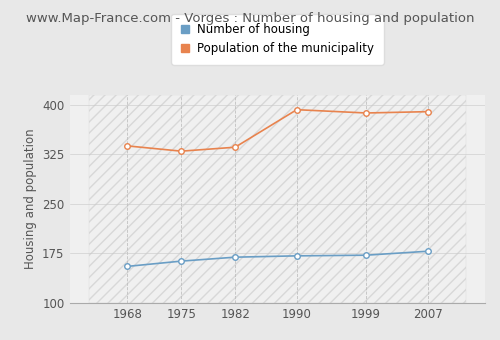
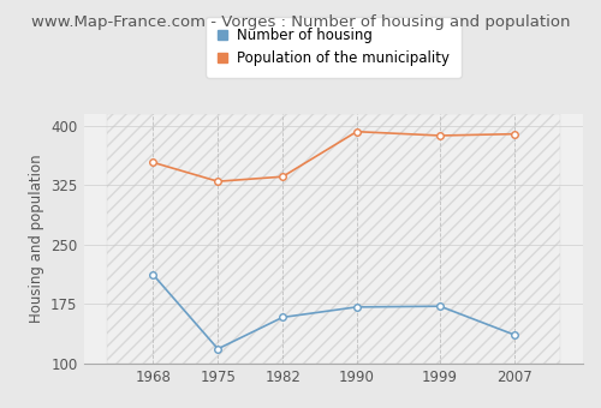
Number of housing/1968: 155 -> 212
Population of the municipality/1968: 338 -> 354
Number of housing/1975: 163 -> 118
Number of housing/1982: 169 -> 158
Number of housing/2007: 178 -> 136
